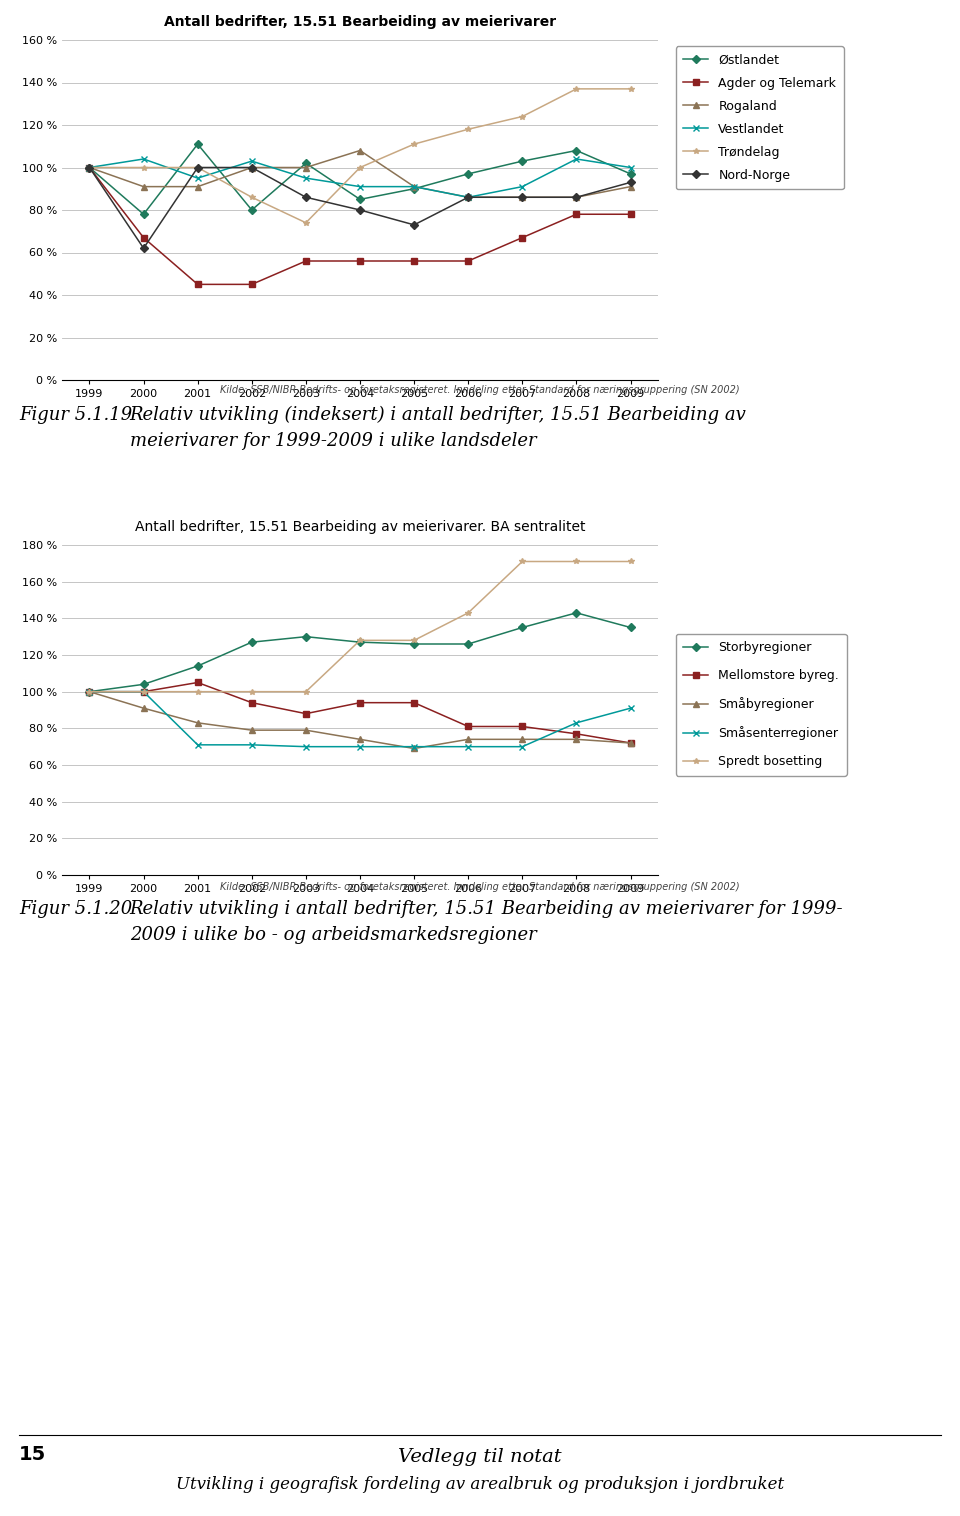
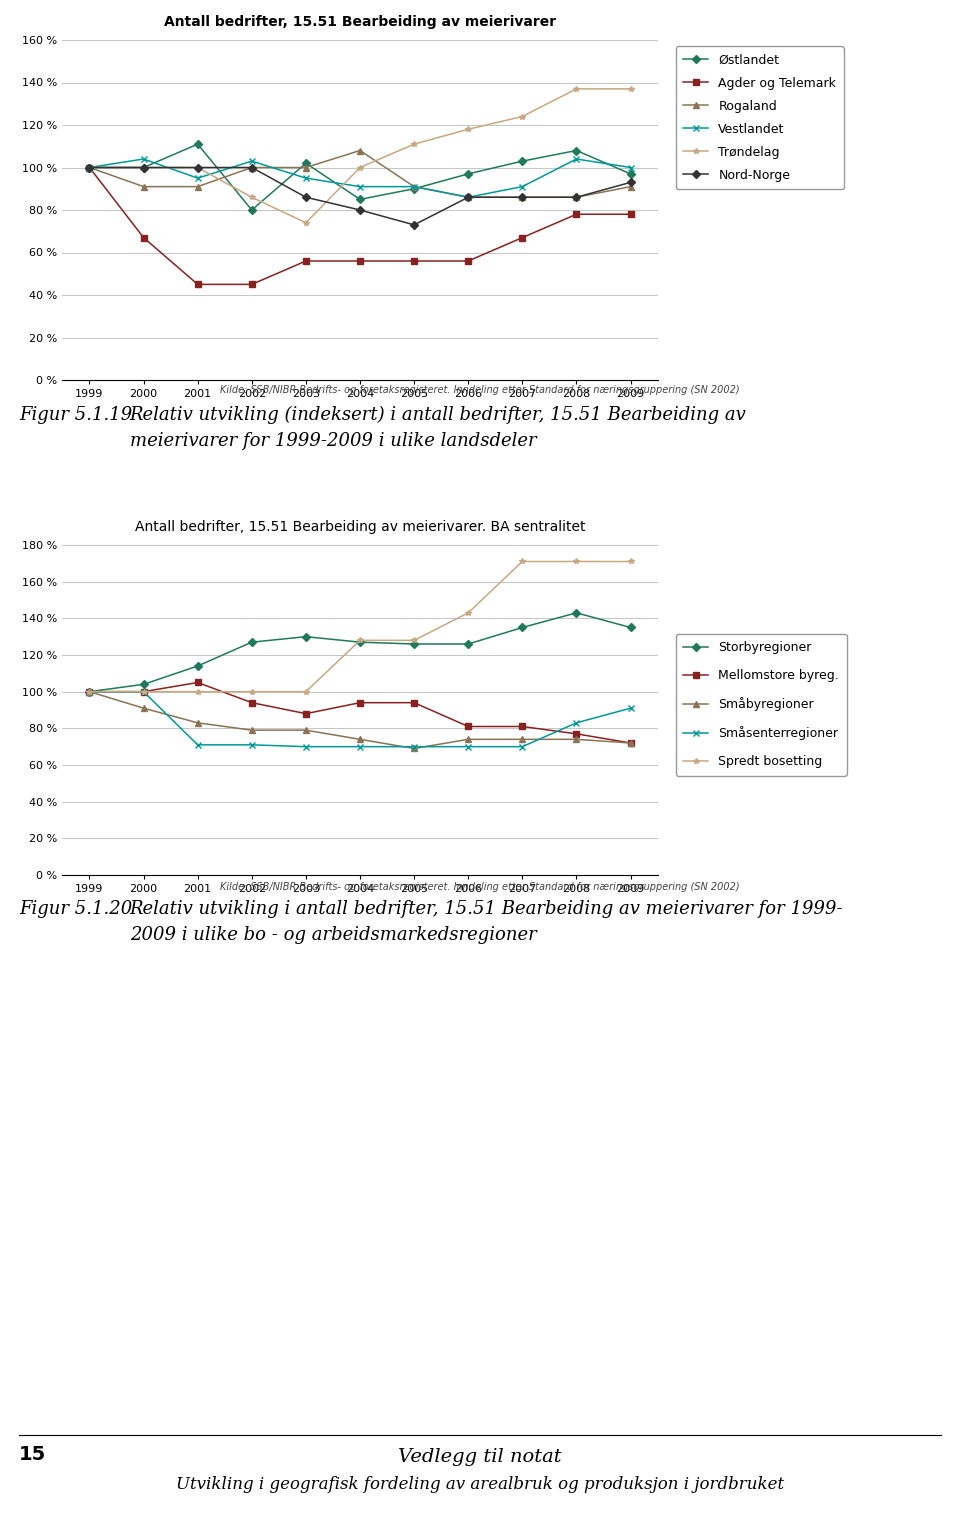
Antall bedrifter, 15.51 Bearbeiding av meierivarer/Østlandet/2000: 78 % -> 100 %
Antall bedrifter, 15.51 Bearbeiding av meierivarer/Nord-Norge/2000: 62 % -> 100 %
